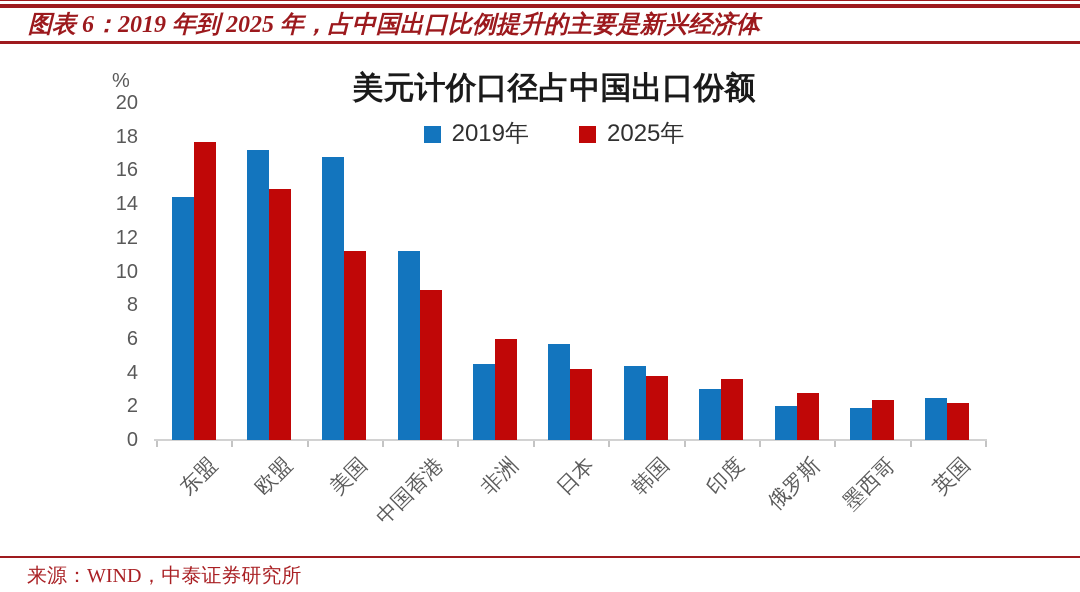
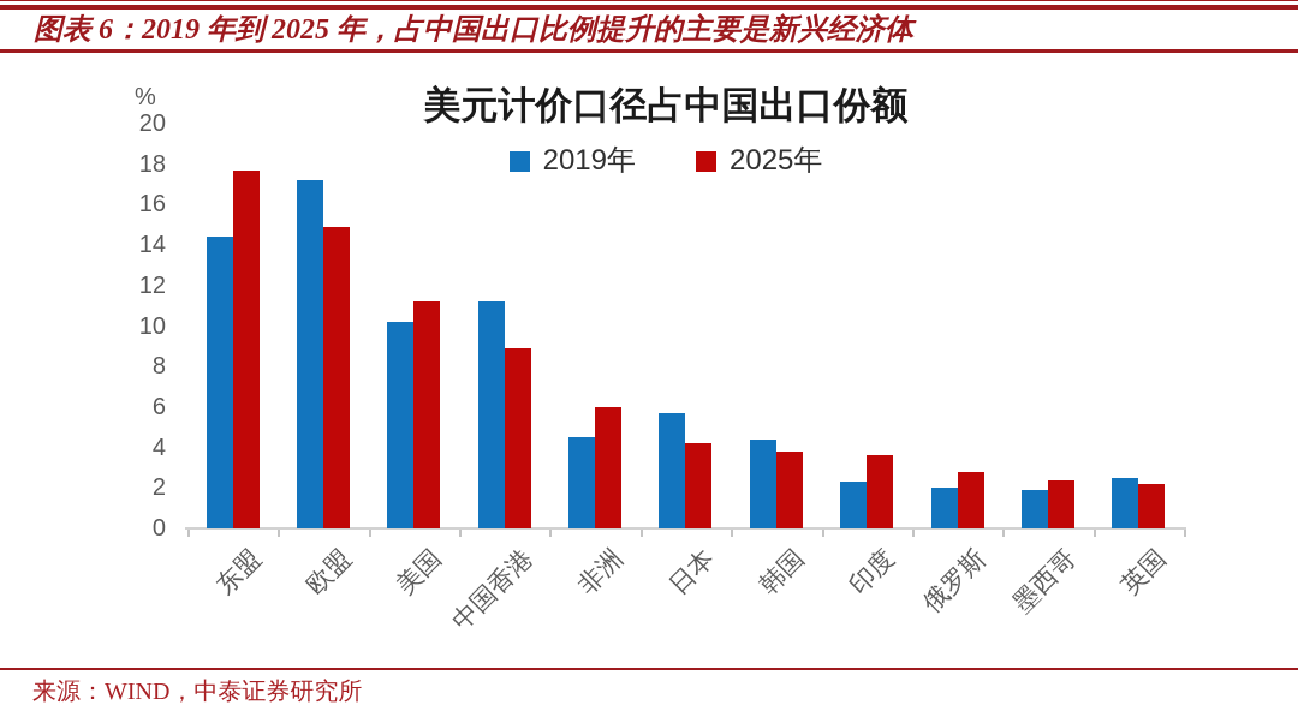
2019年/美国: 16.8 -> 10.2
2019年/印度: 3.0 -> 2.3
